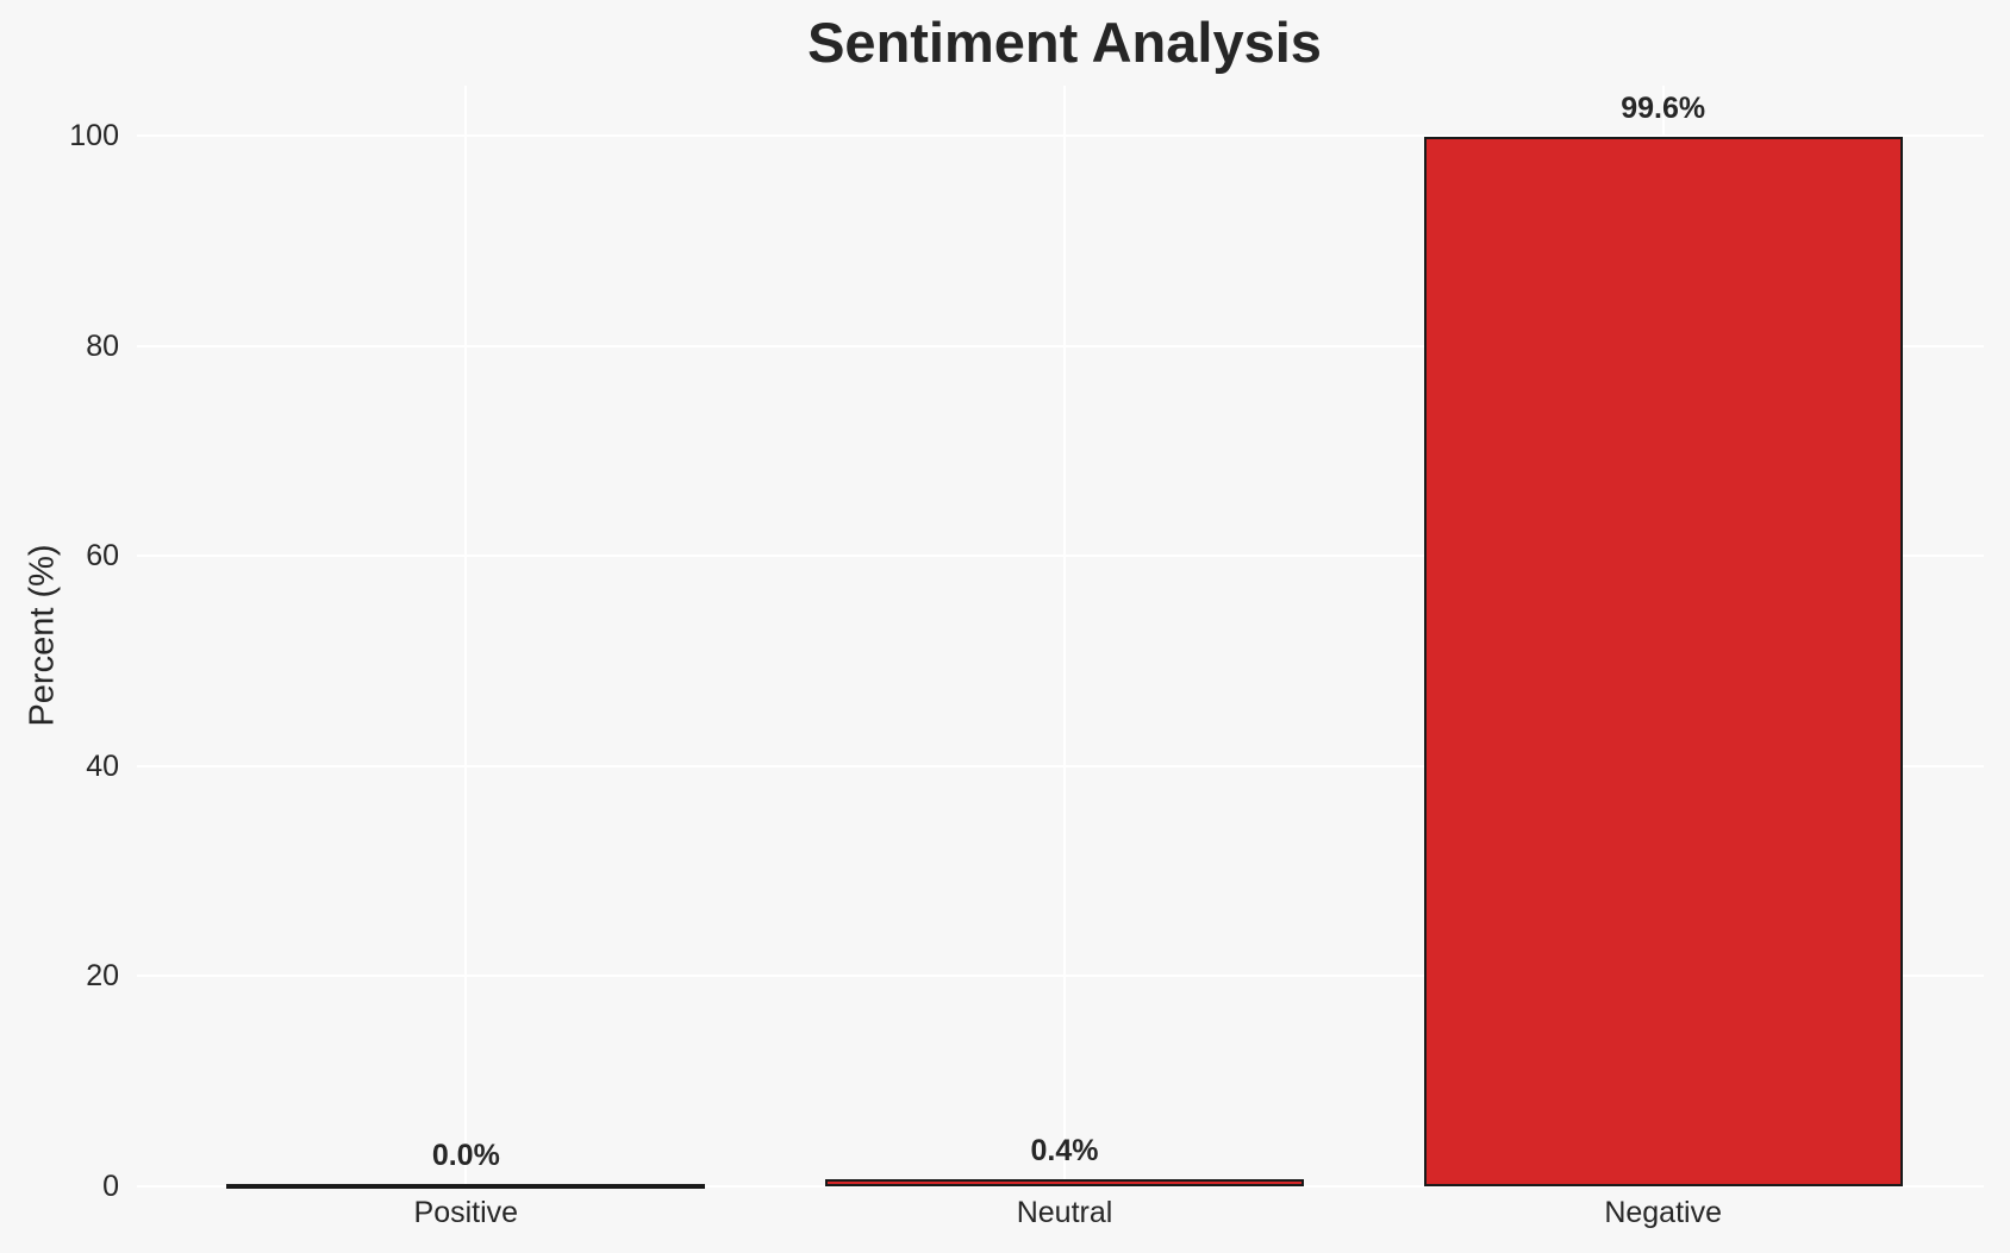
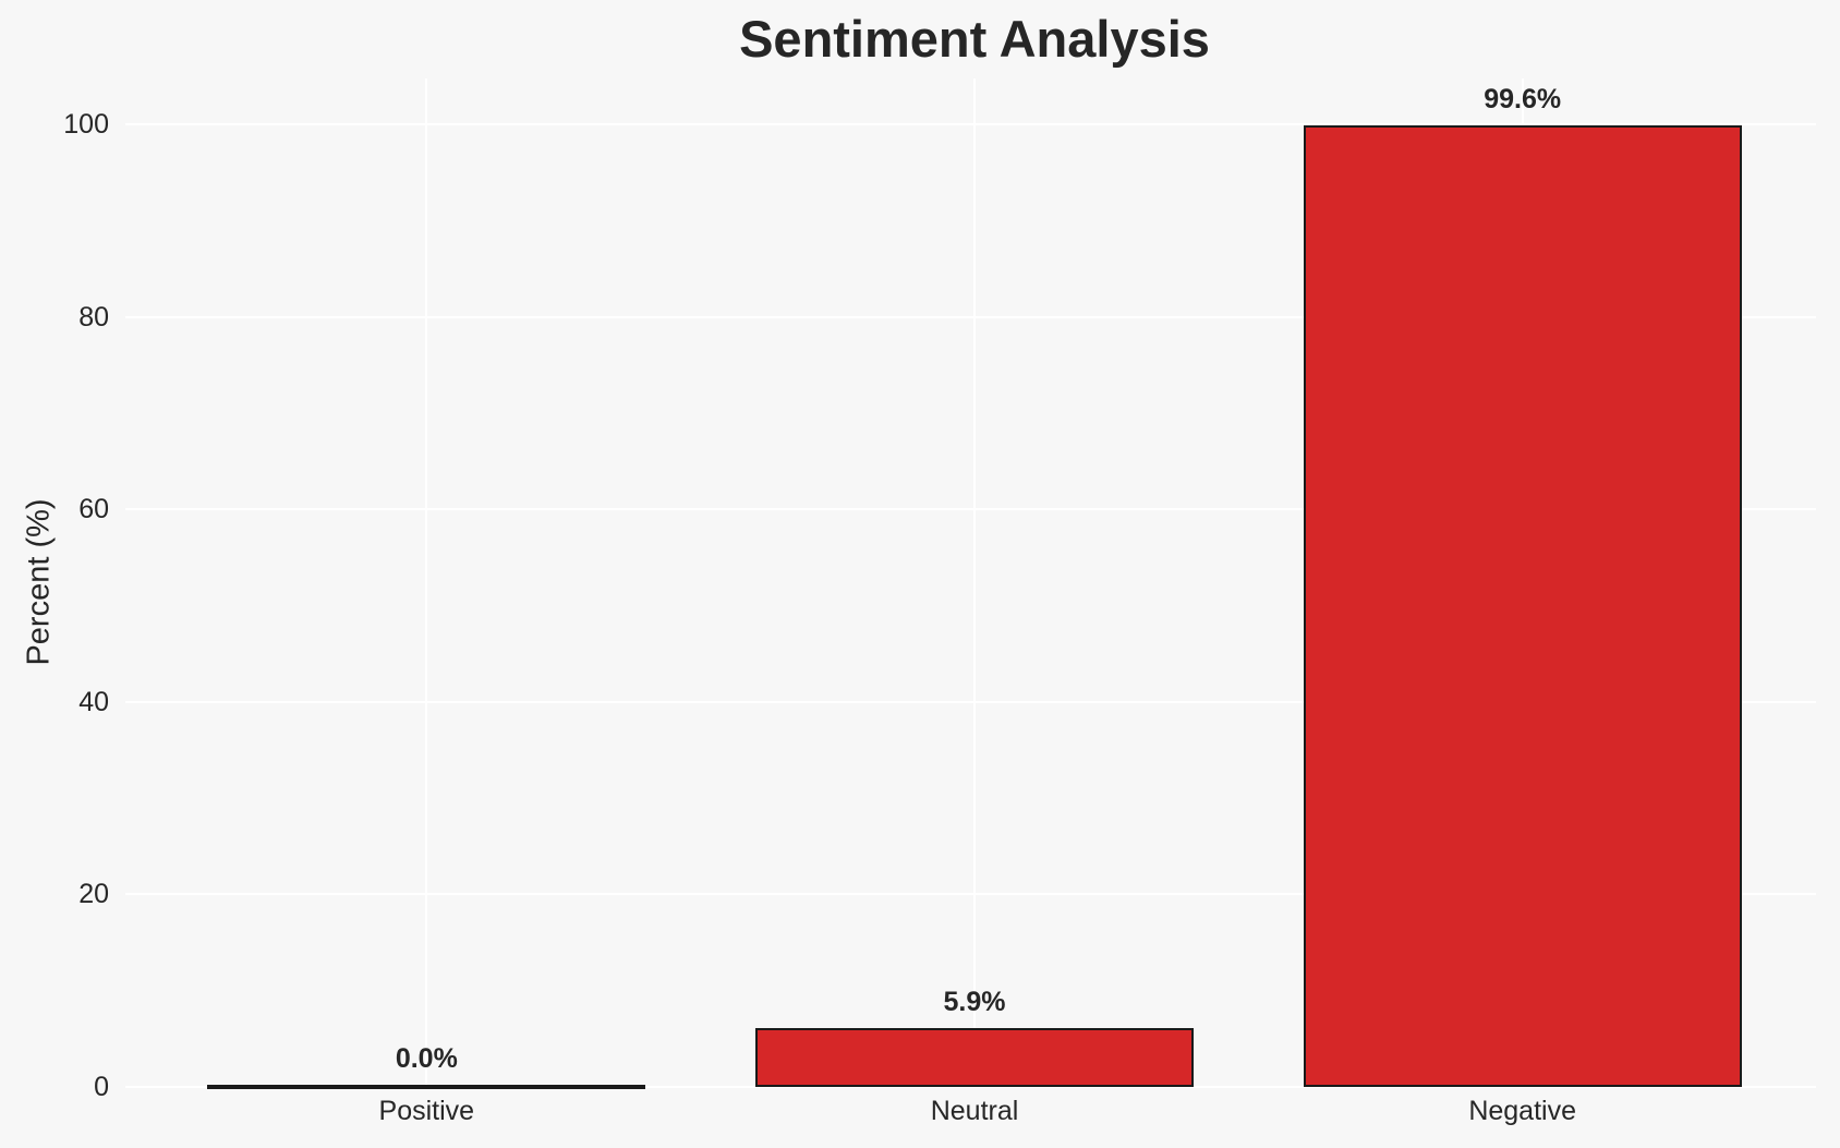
Neutral: 0.4% -> 5.9%
